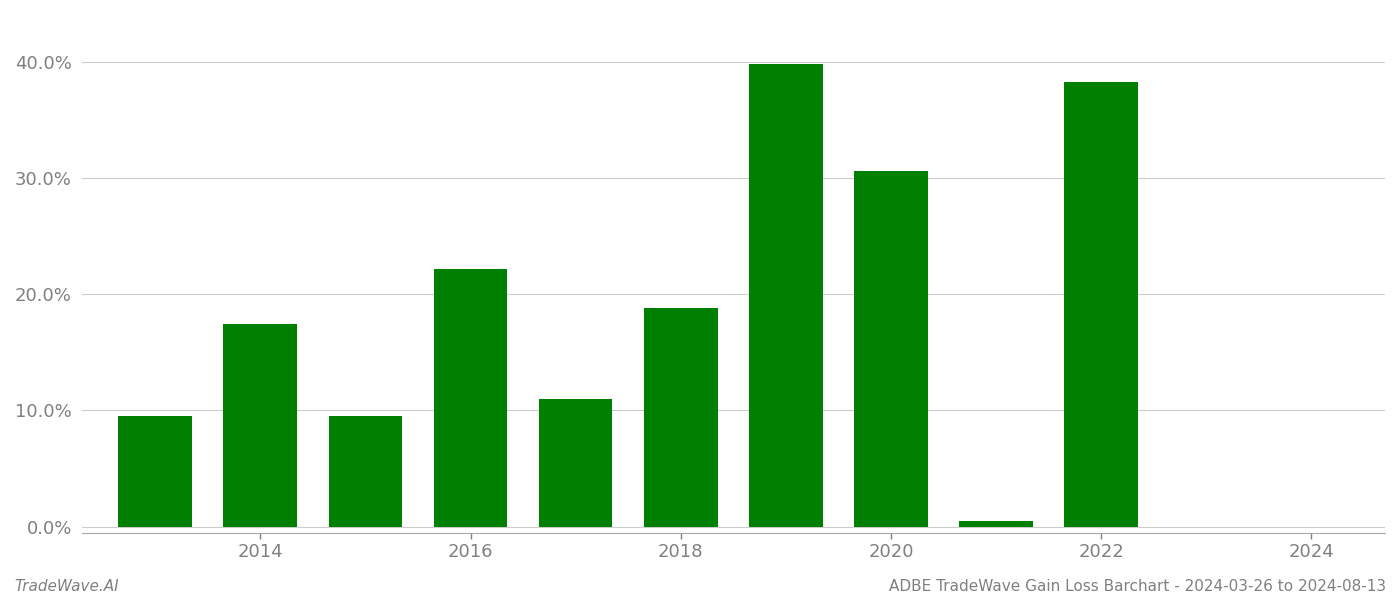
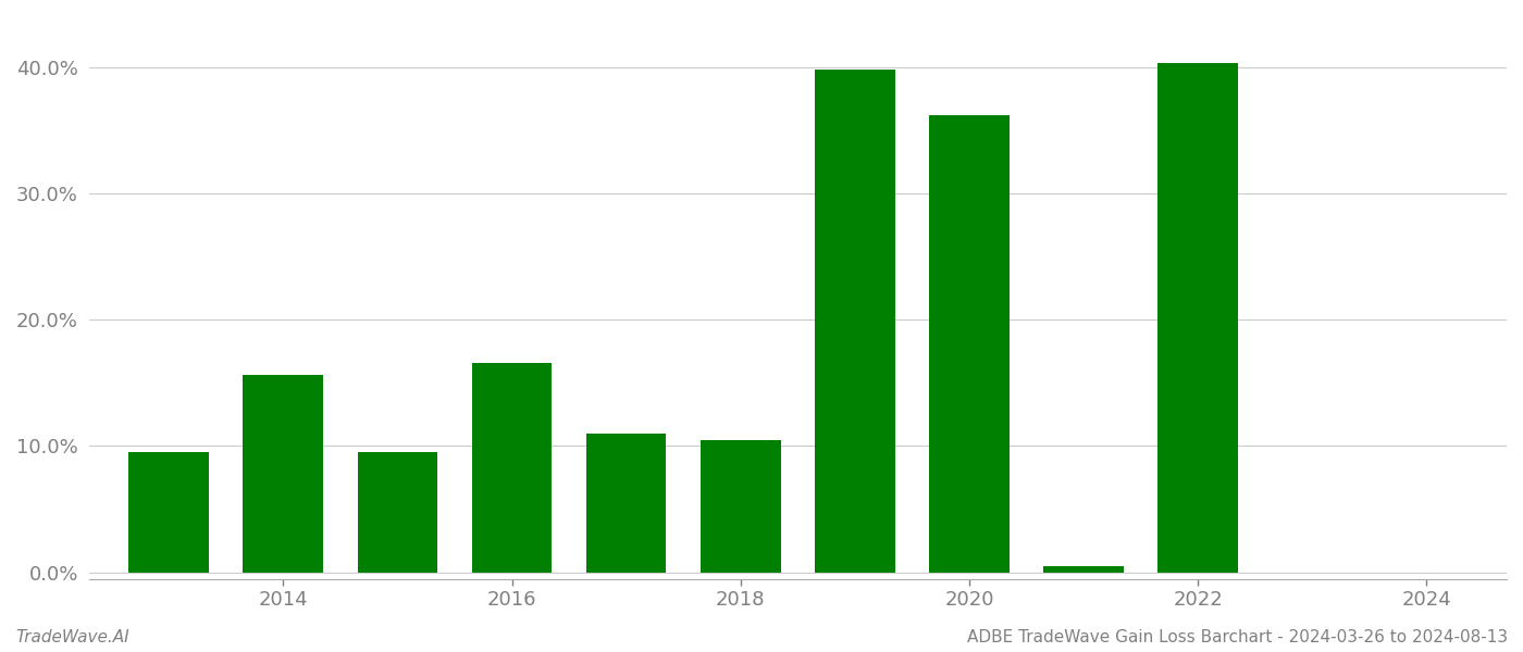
2014: 17.4% -> 15.6%
2016: 22.2% -> 16.6%
2018: 18.8% -> 10.5%
2020: 30.6% -> 36.2%
2022: 38.2% -> 40.3%
